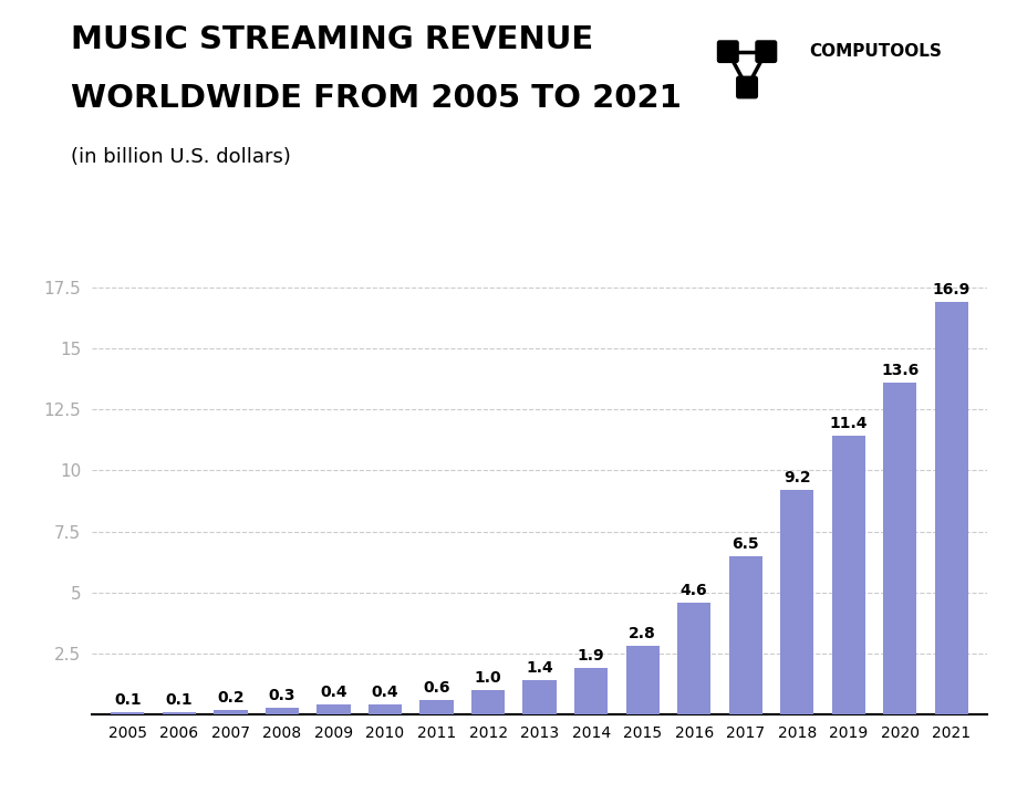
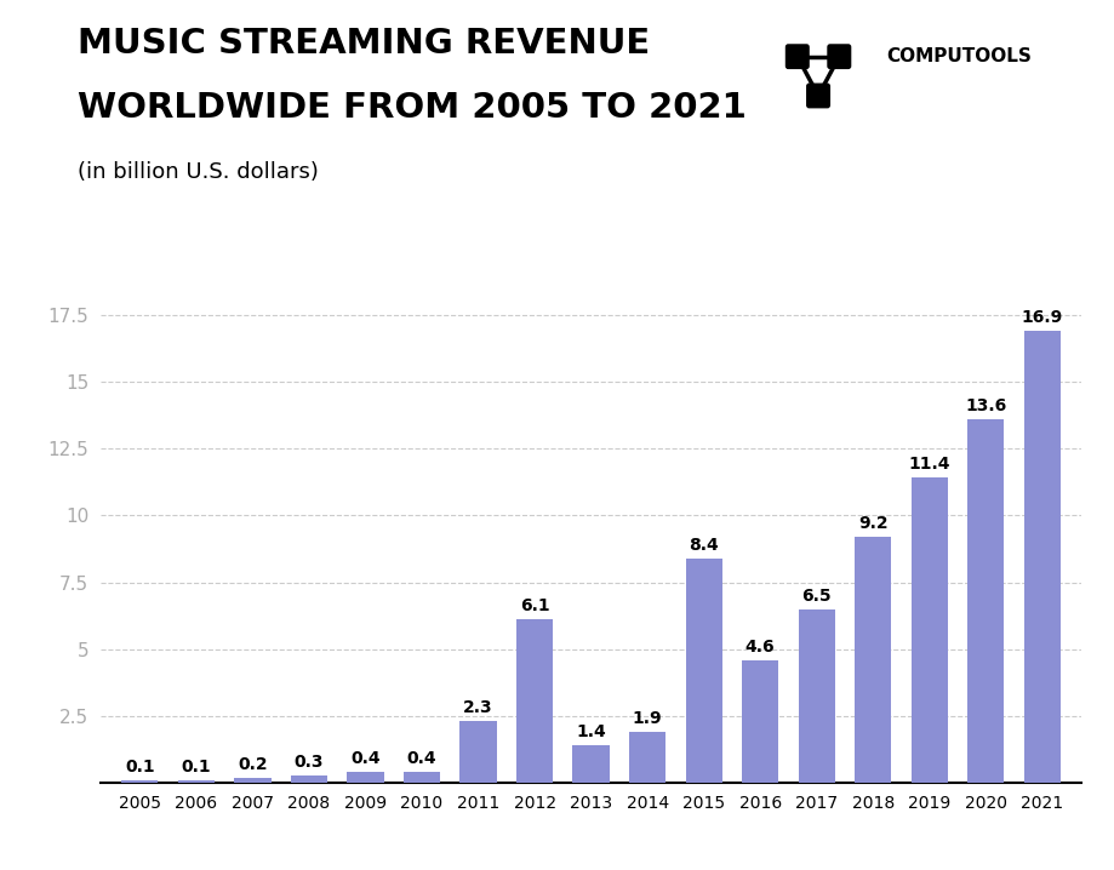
2011: 0.6 -> 2.3
2012: 1.0 -> 6.1
2015: 2.8 -> 8.4
